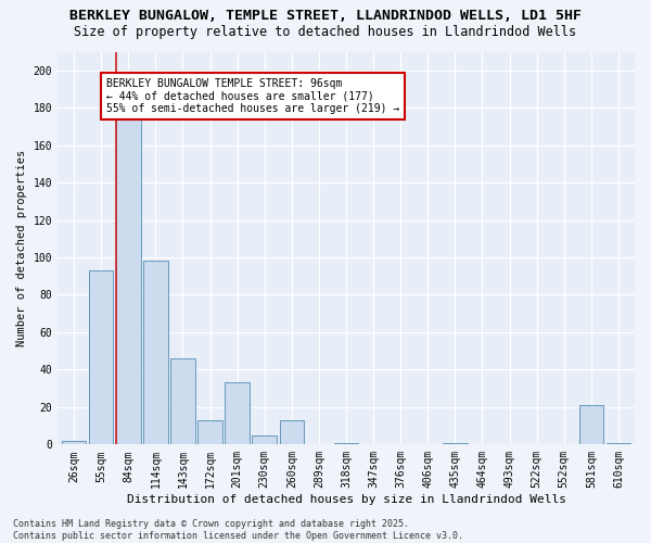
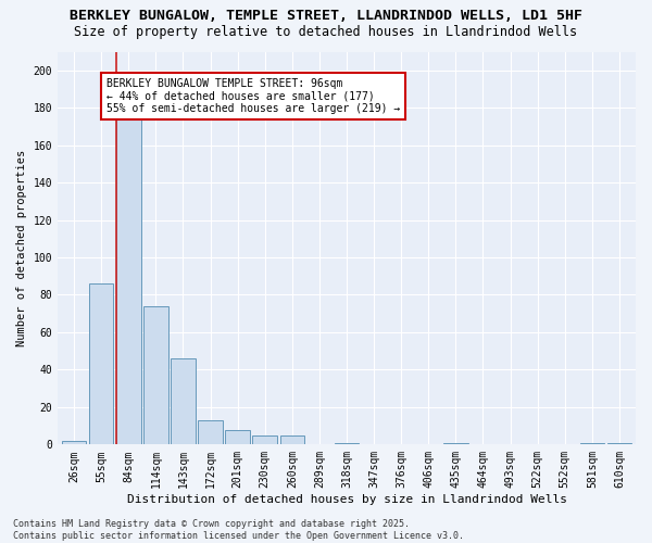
55sqm: 93 -> 86
114sqm: 98 -> 74
201sqm: 33 -> 8
260sqm: 13 -> 5
581sqm: 21 -> 1
